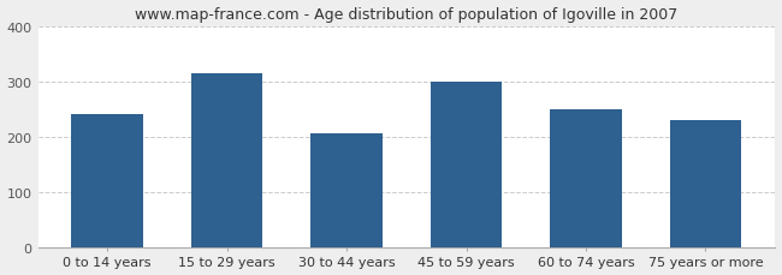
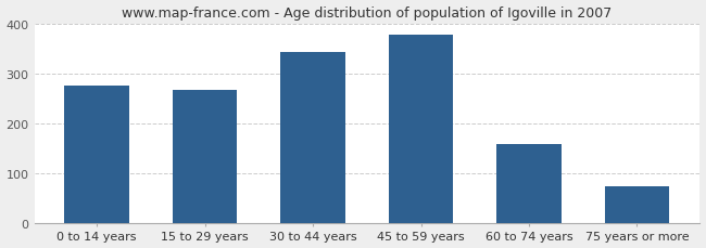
0 to 14 years: 240 -> 275
15 to 29 years: 315 -> 267
30 to 44 years: 205 -> 342
45 to 59 years: 300 -> 378
60 to 74 years: 250 -> 157
75 years or more: 230 -> 73
